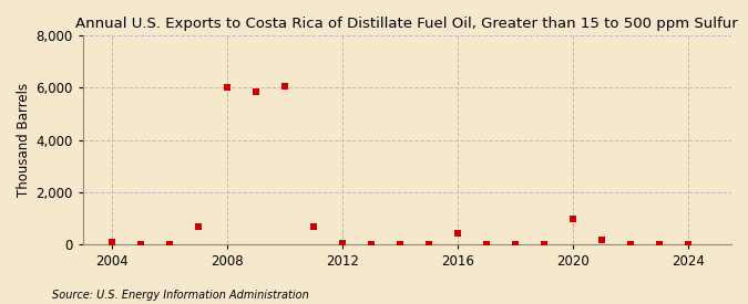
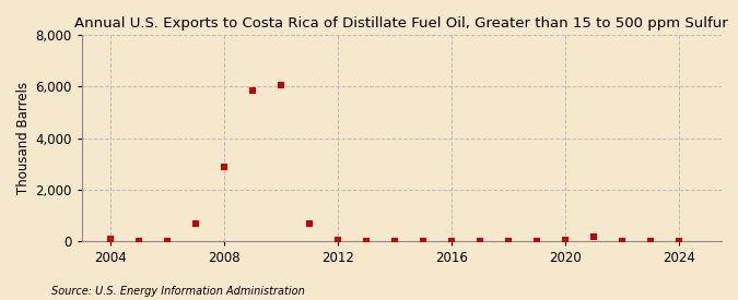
2008: 6,000 -> 2,900
2016: 450 -> 30
2020: 1,000 -> 60
